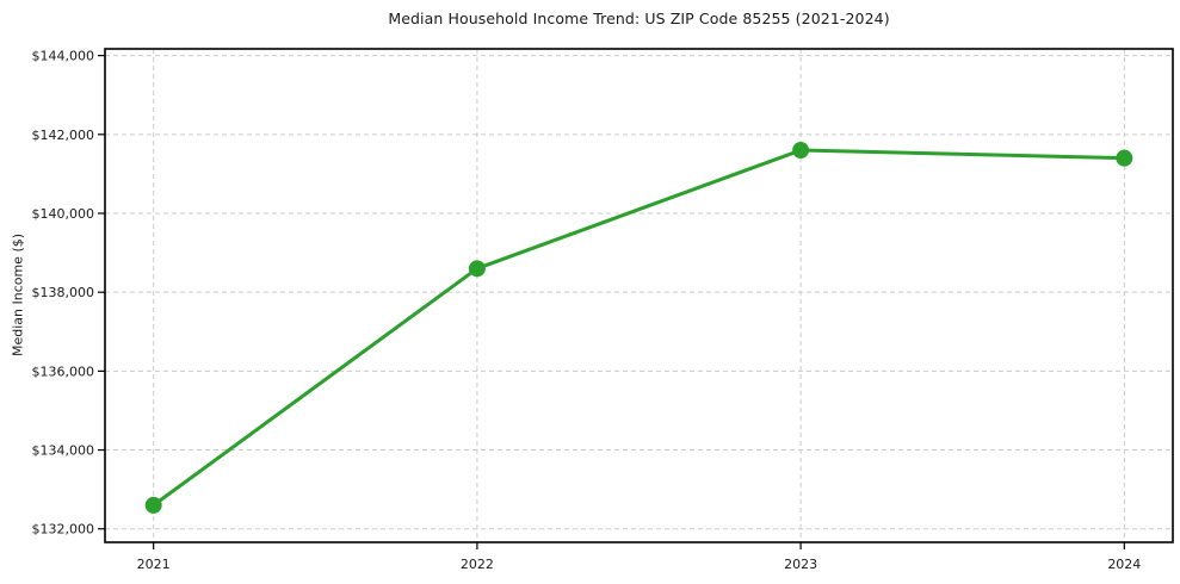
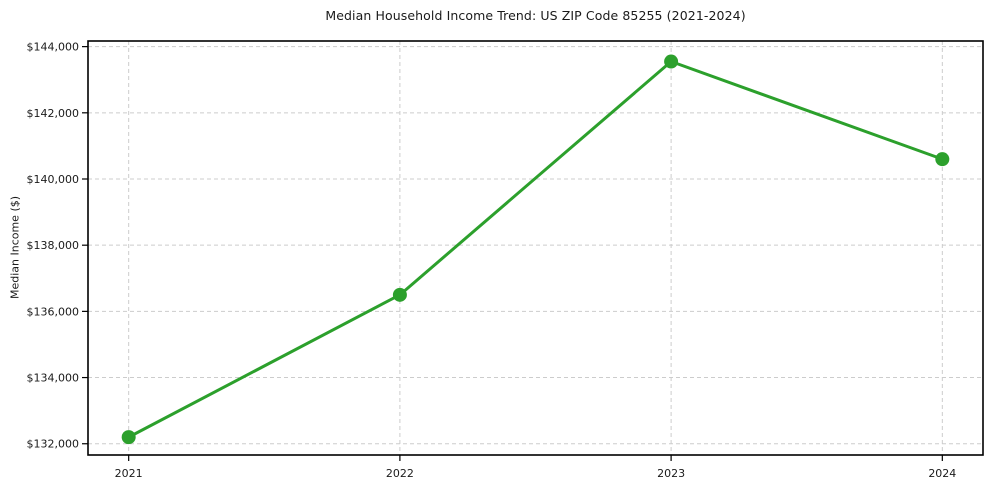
2021: $132600 -> $132200
2022: $138600 -> $136500
2023: $141600 -> $143600
2024: $141400 -> $140600
